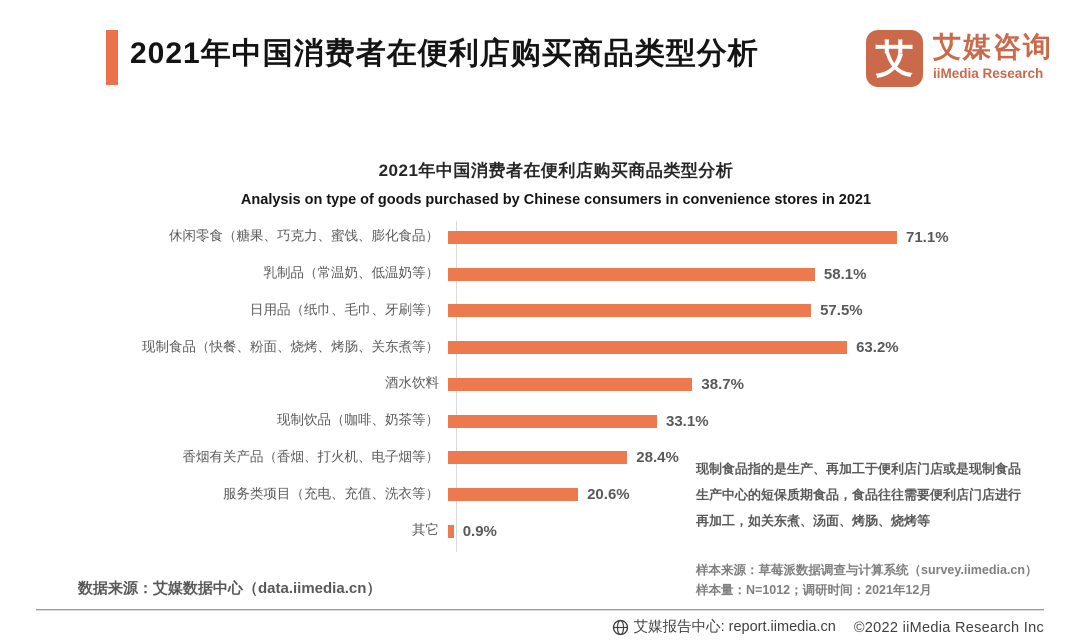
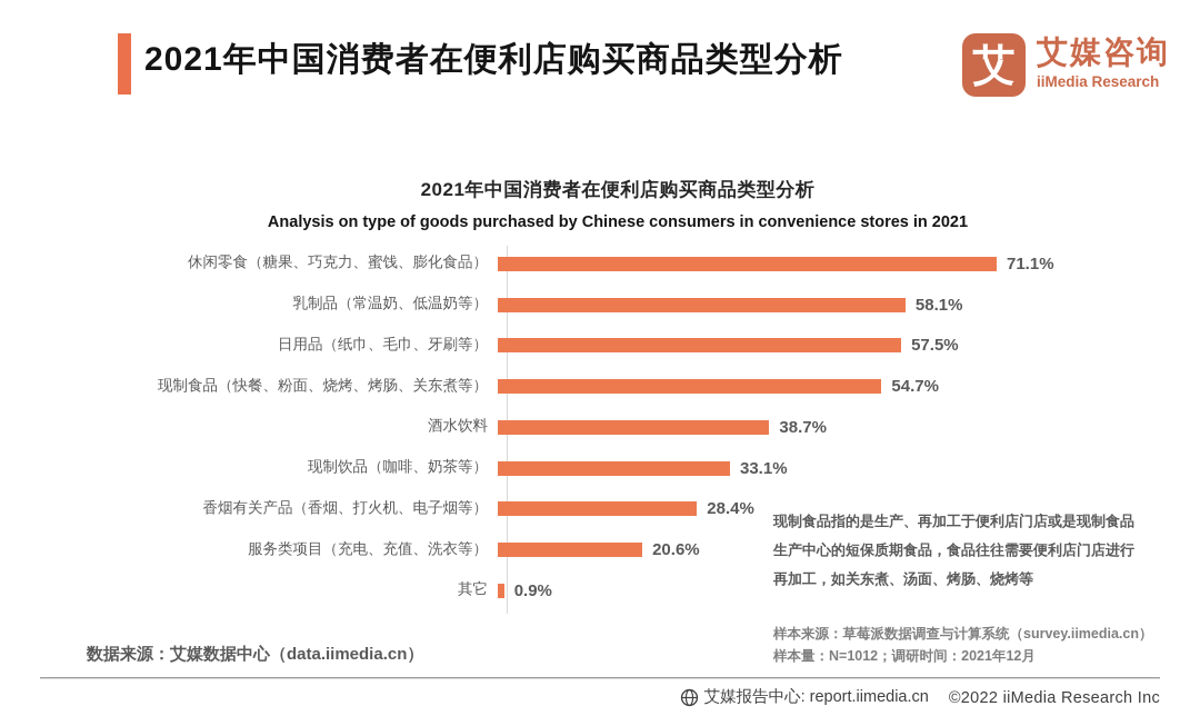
现制食品（快餐、粉面、烧烤、烤肠、关东煮等）: 63.2% -> 54.7%
